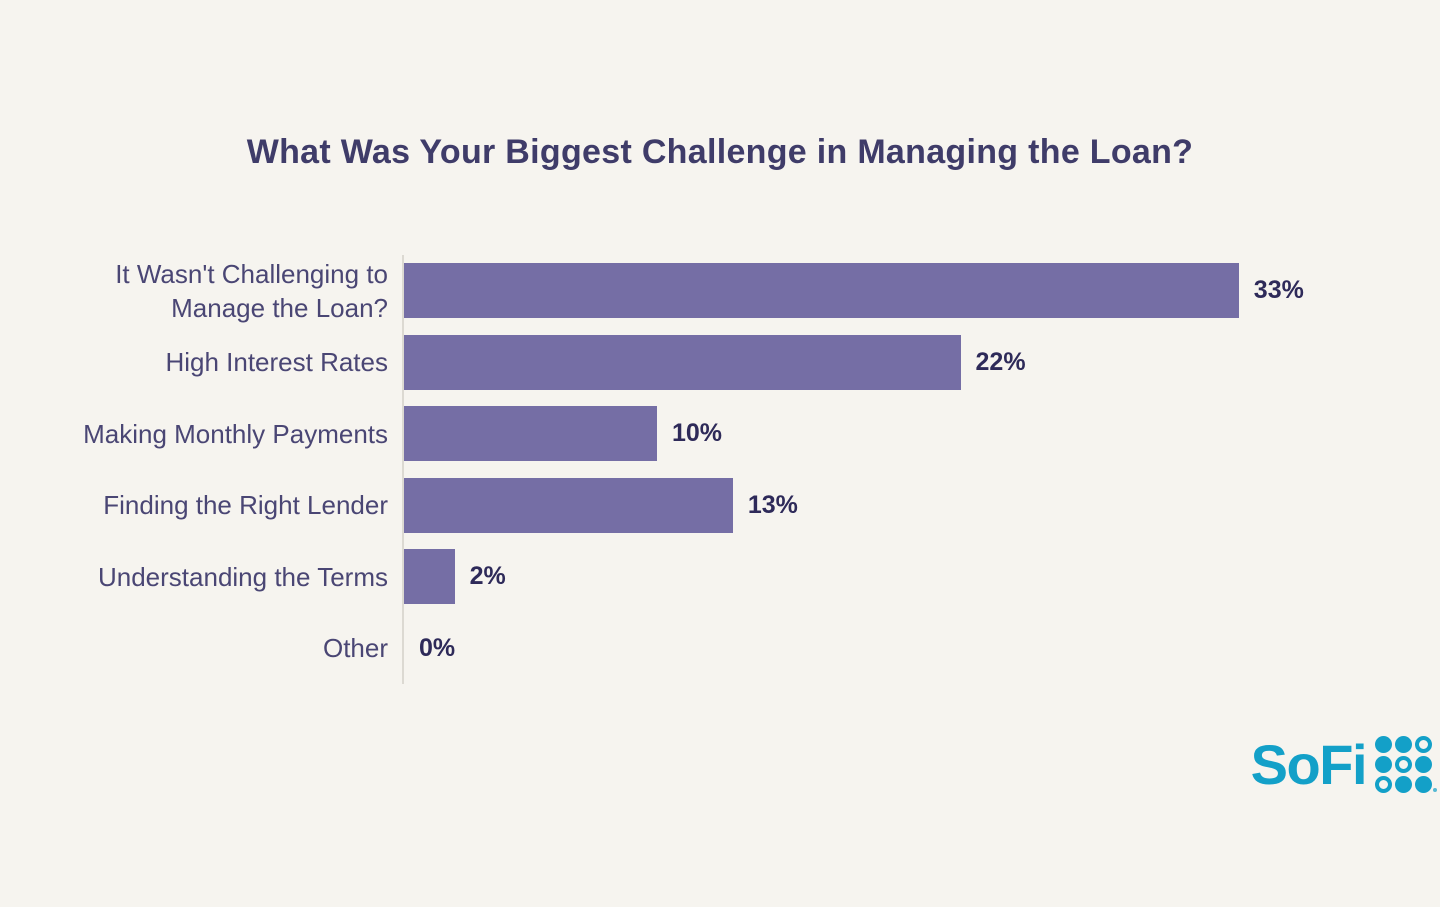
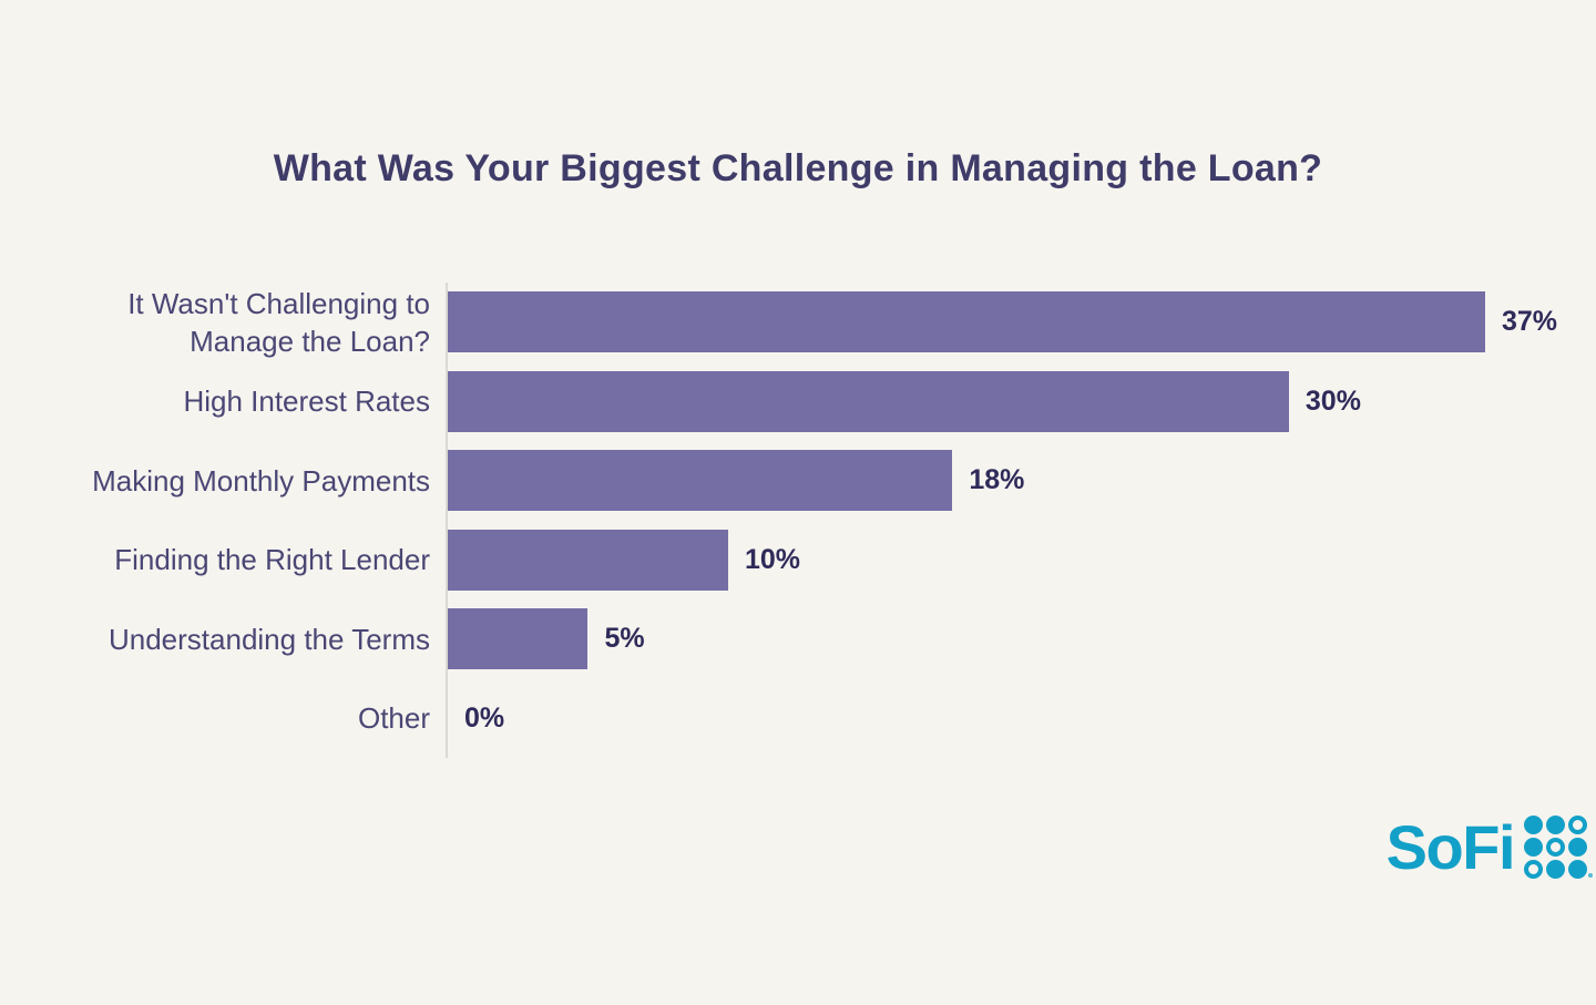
It Wasn't Challenging to Manage the Loan?: 33% -> 37%
High Interest Rates: 22% -> 30%
Making Monthly Payments: 10% -> 18%
Finding the Right Lender: 13% -> 10%
Understanding the Terms: 2% -> 5%
